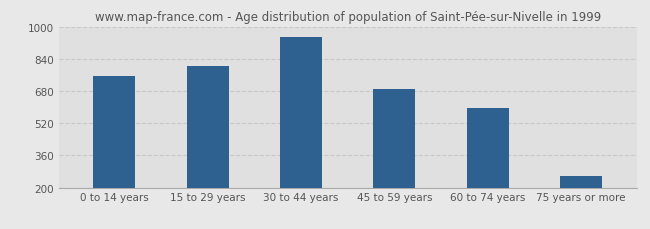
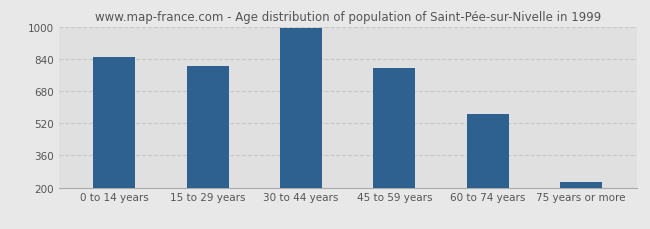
0 to 14 years: 755 -> 851
30 to 44 years: 950 -> 992
45 to 59 years: 690 -> 796
60 to 74 years: 595 -> 566
75 years or more: 260 -> 229
